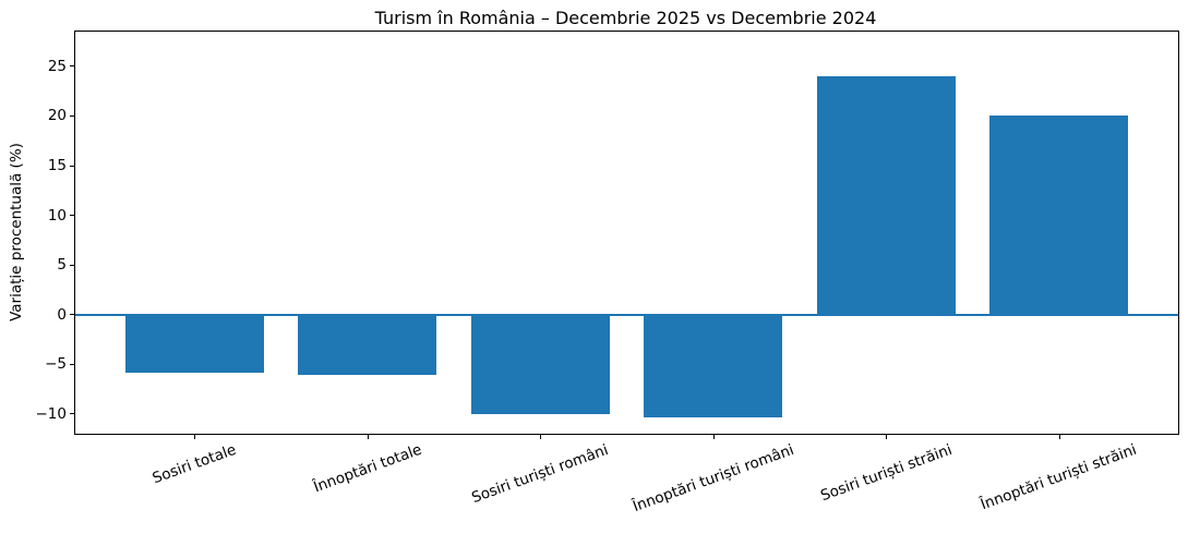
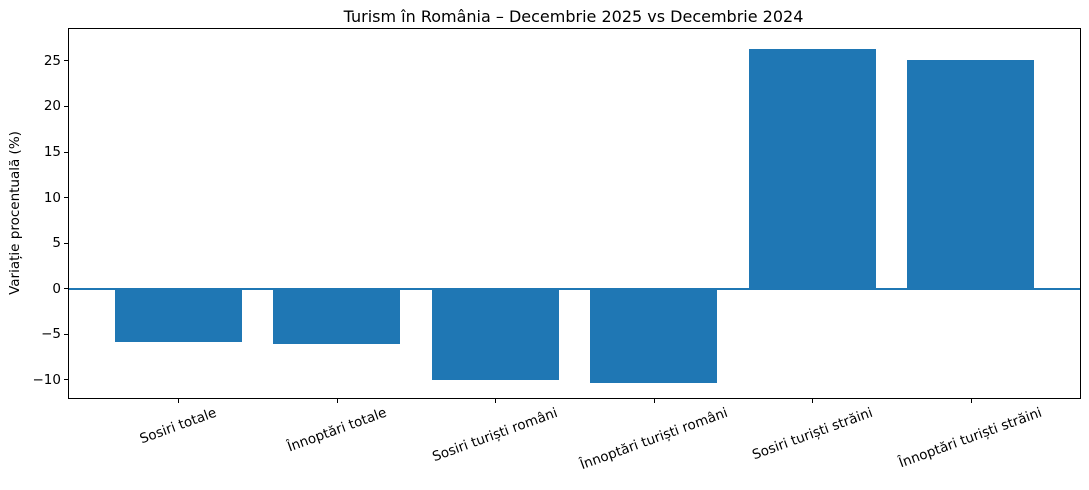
Sosiri turiști străini: 24 -> 26
Înnoptări turiști străini: 20 -> 25
